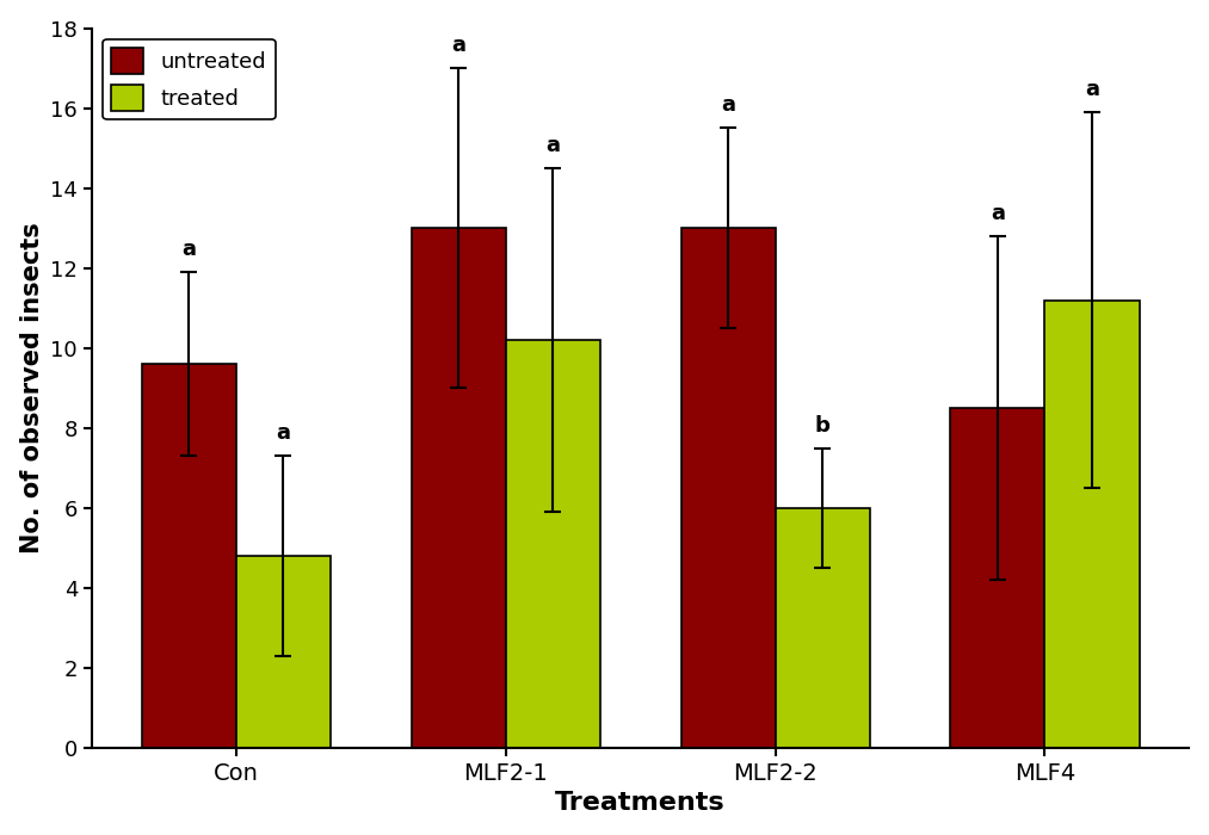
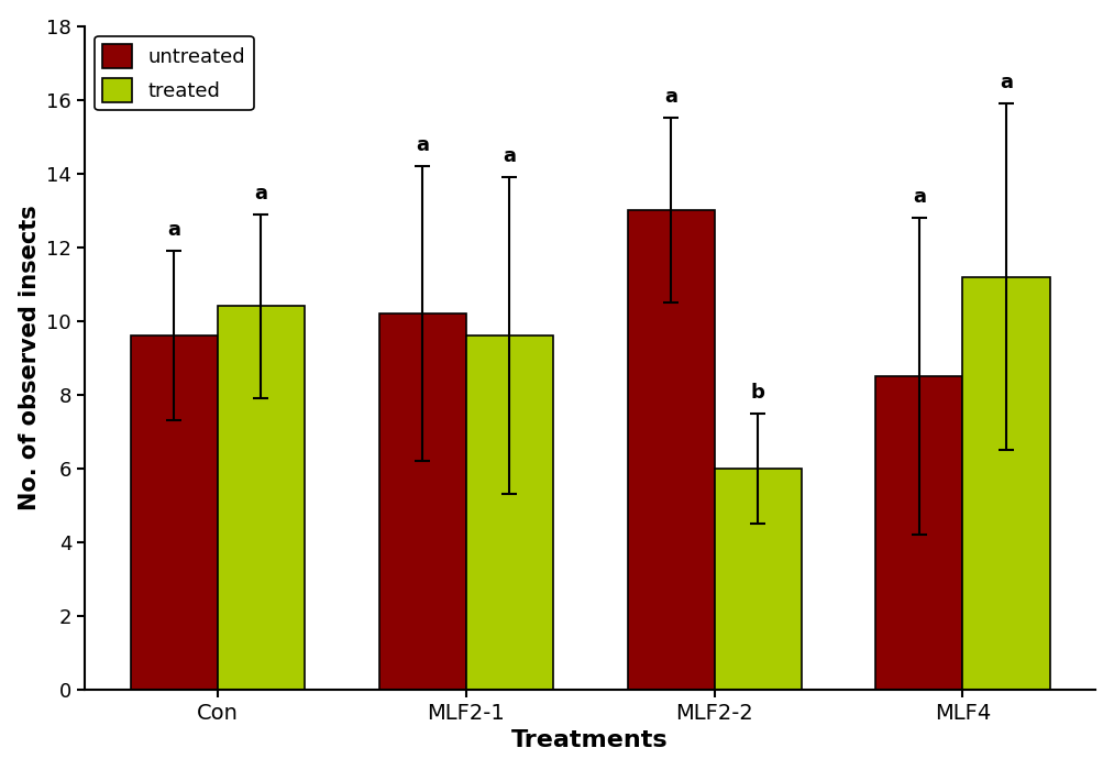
treated/Con: 4.8 -> 10.4
untreated/MLF2-1: 13.0 -> 10.2
treated/MLF2-1: 10.2 -> 9.6
